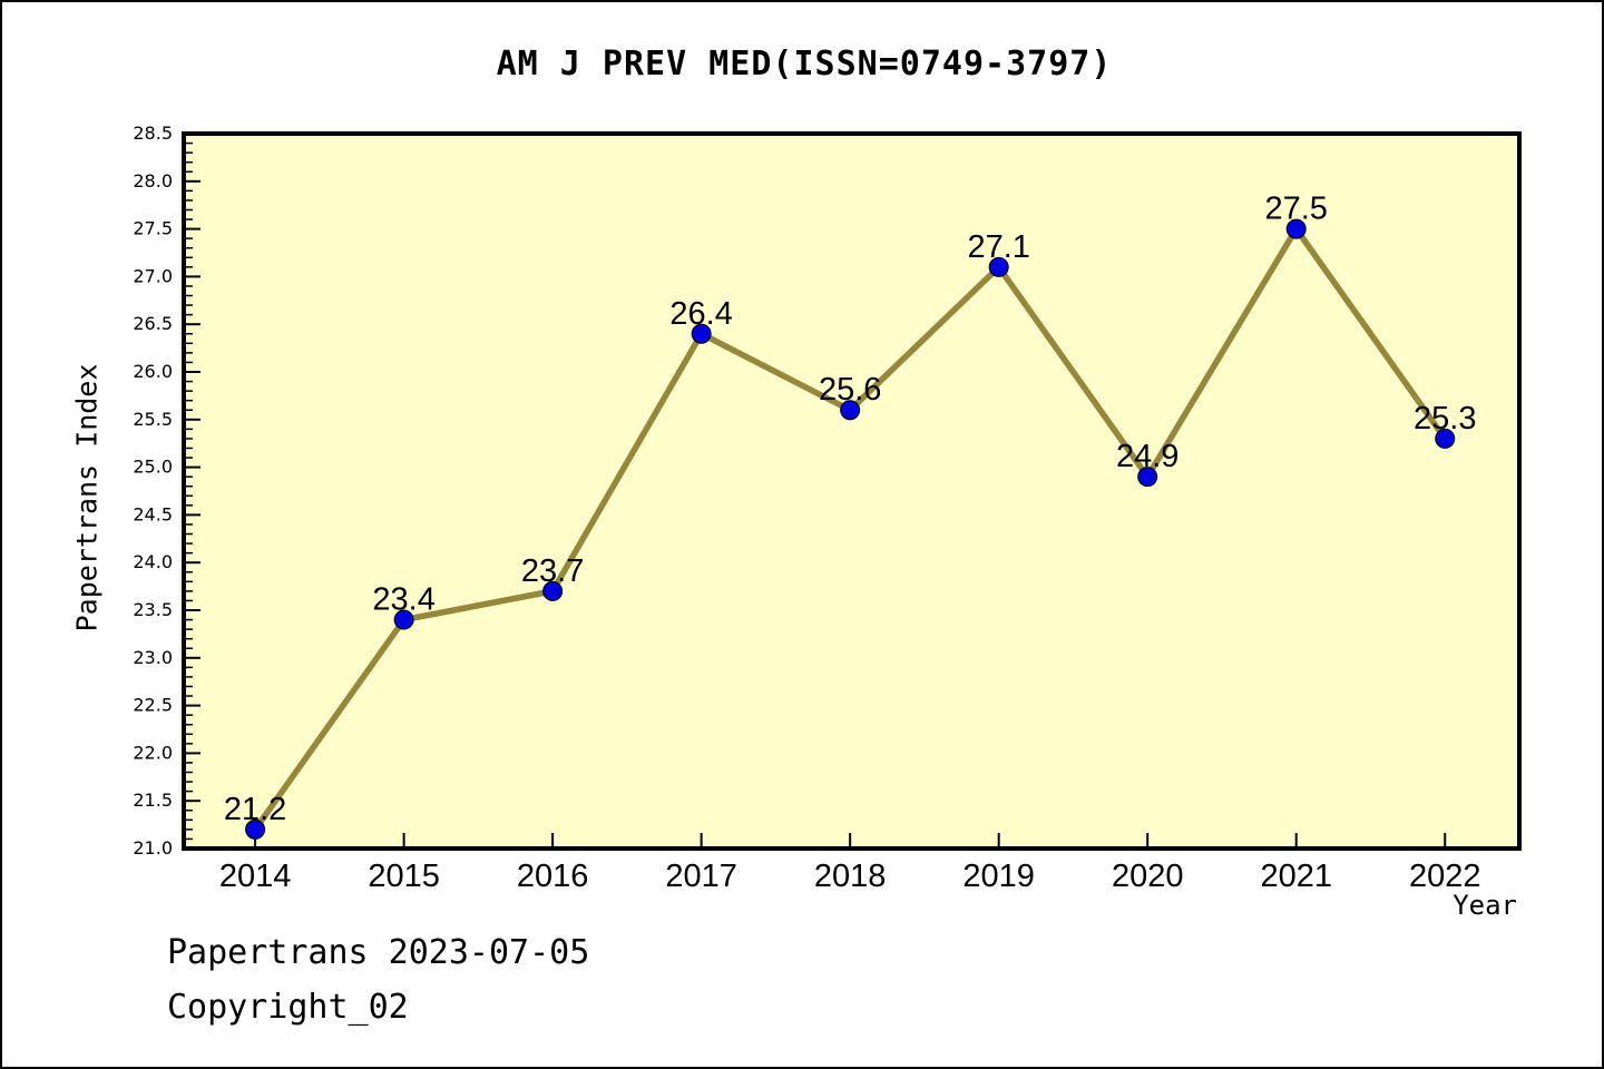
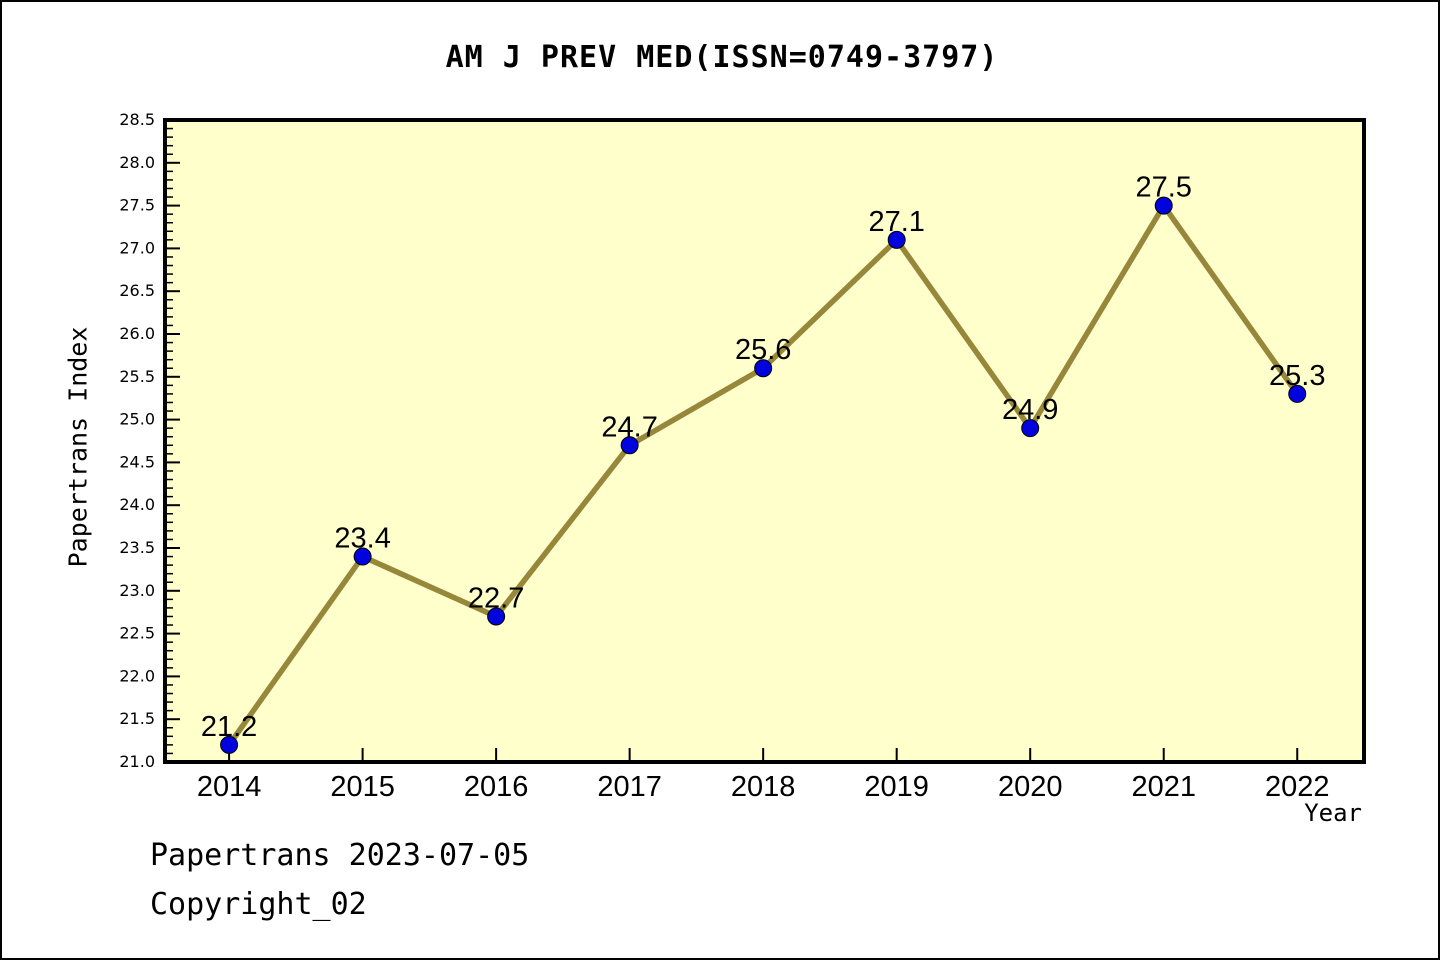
2016: 23.7 -> 22.7
2017: 26.4 -> 24.7
